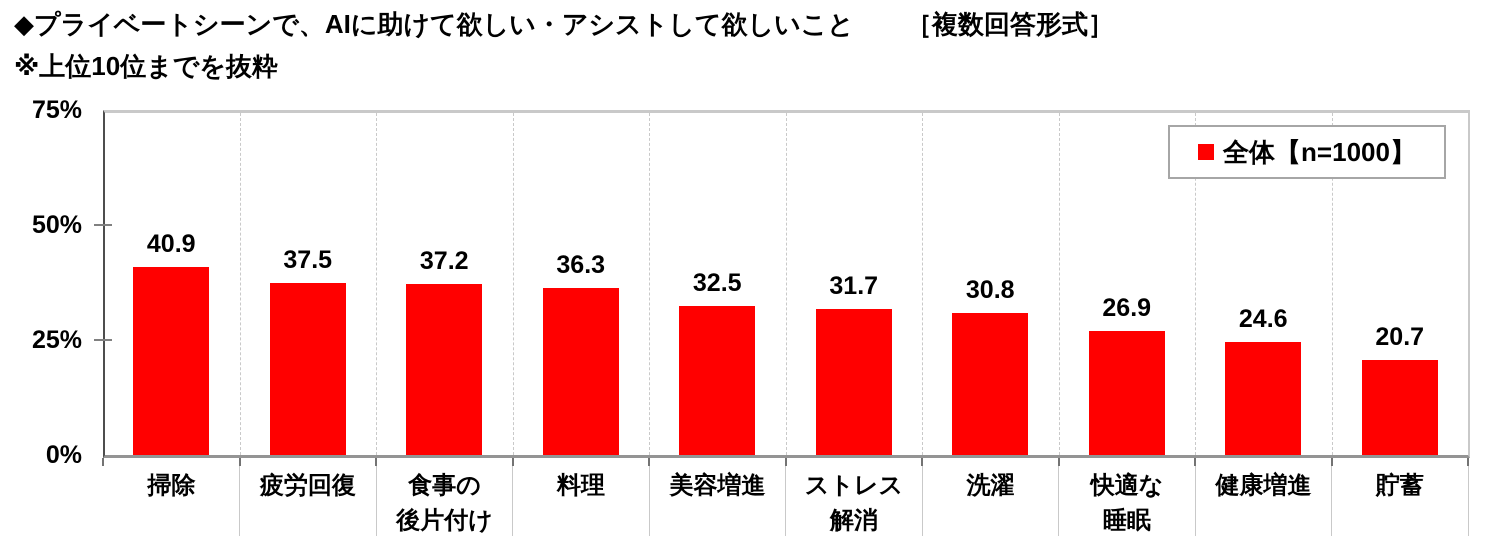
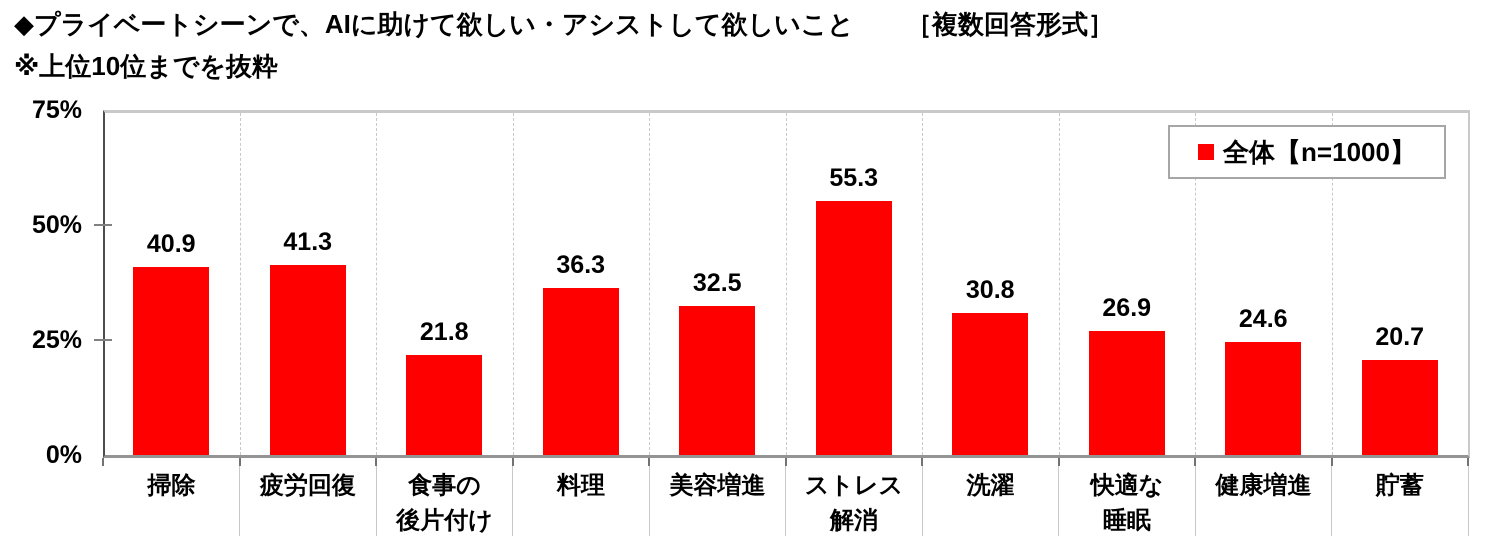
疲労回復: 37.5 -> 41.3
食事の 後片付け: 37.2 -> 21.8
ストレス 解消: 31.7 -> 55.3
